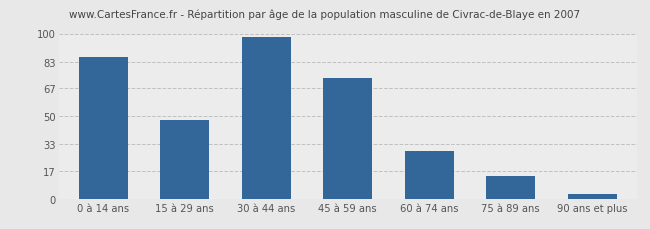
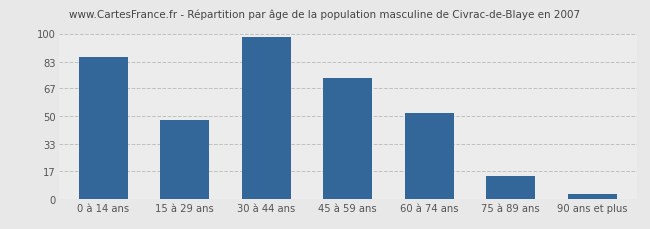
60 à 74 ans: 29 -> 52
